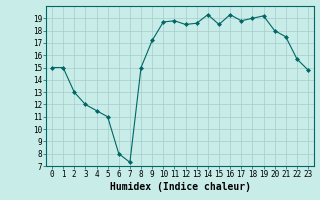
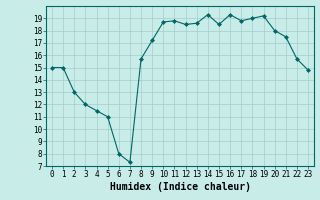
8: 15.0 -> 15.7
